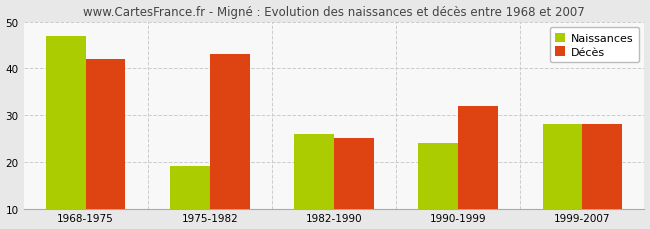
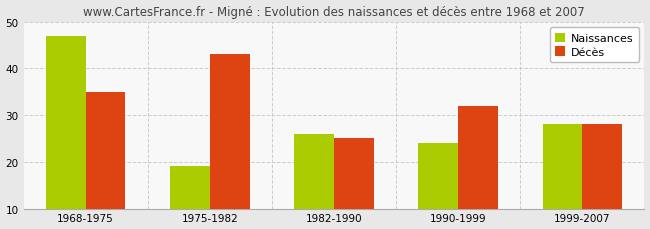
Décès/1968-1975: 42 -> 35
